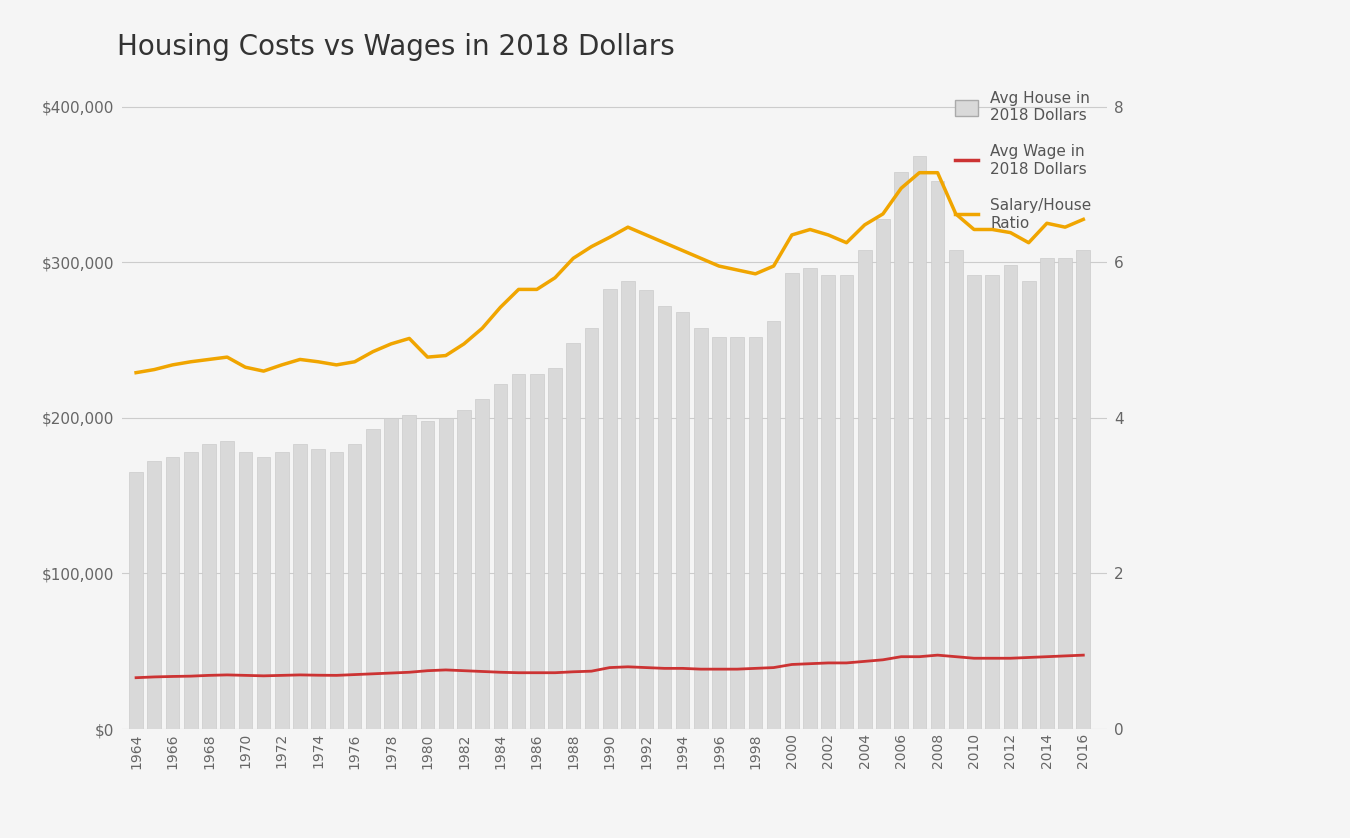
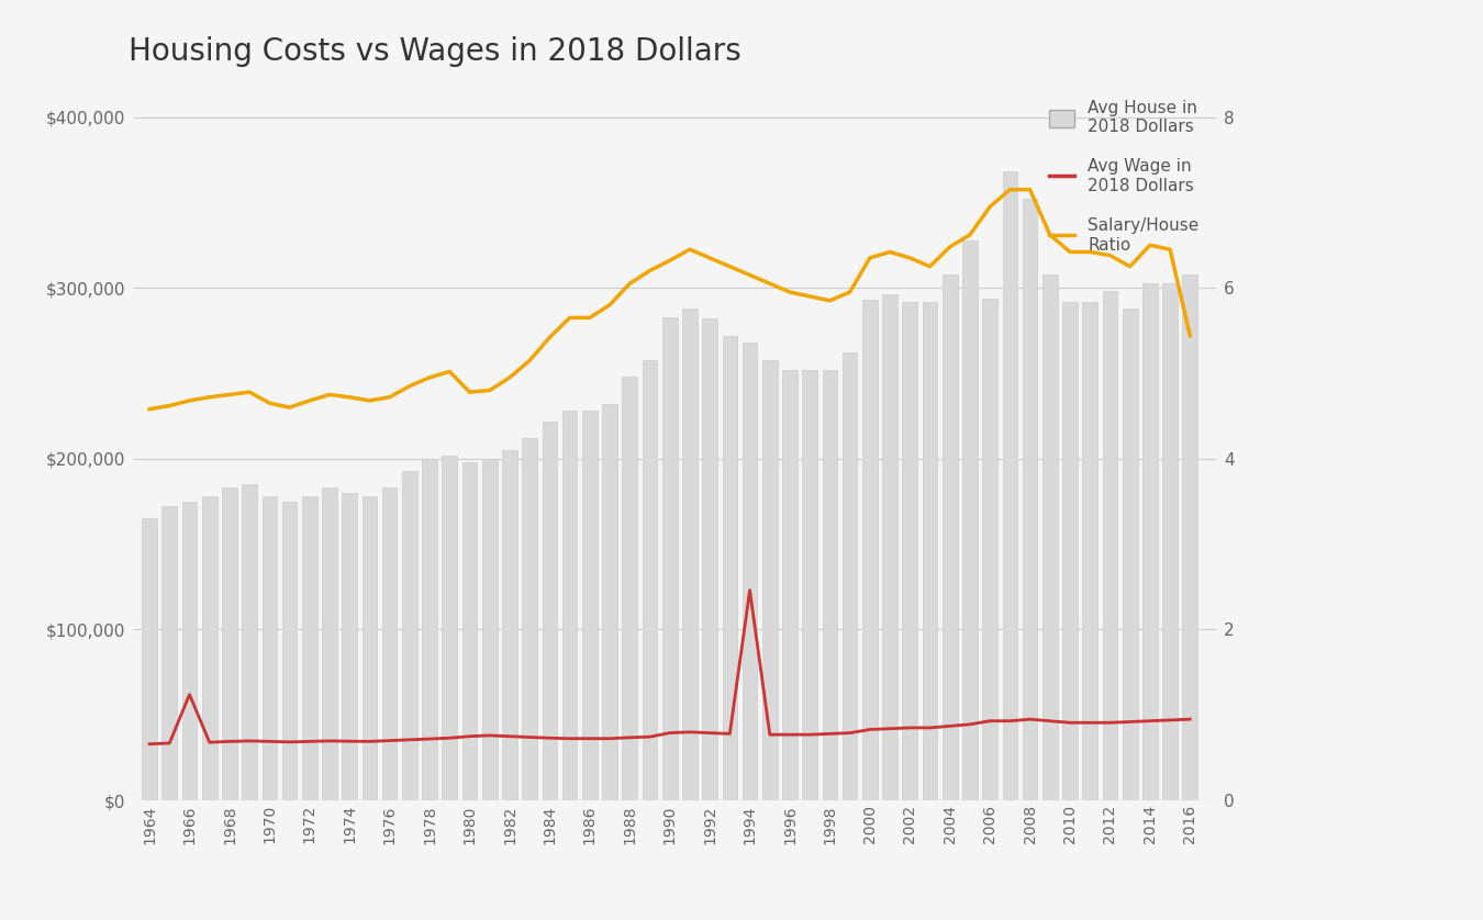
Avg Wage in 2018 Dollars/1966: $34,000 -> $62,000
Avg Wage in 2018 Dollars/1994: $39,000 -> $123,000
Avg House in 2018 Dollars/2006: $358,000 -> $294,000
Salary/House Ratio/2016: 6.55 -> 5.44
